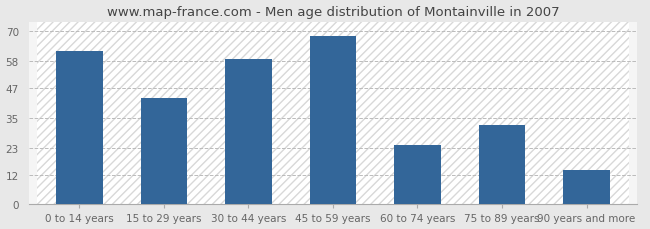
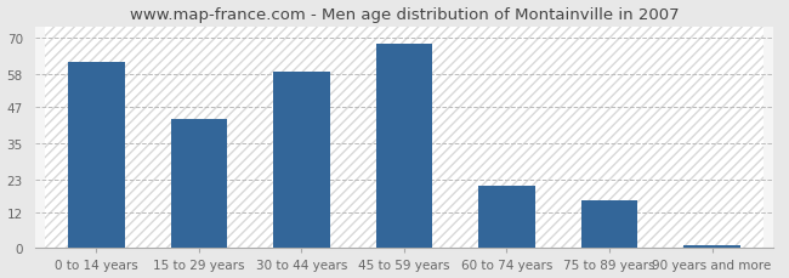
60 to 74 years: 24 -> 21
75 to 89 years: 32 -> 16
90 years and more: 14 -> 1
